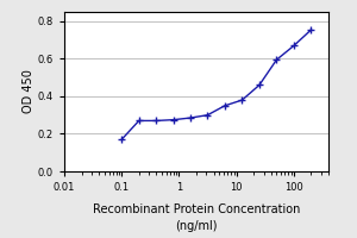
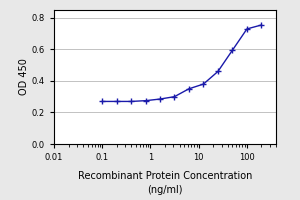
0.1: 0.17 -> 0.27
100: 0.67 -> 0.73
